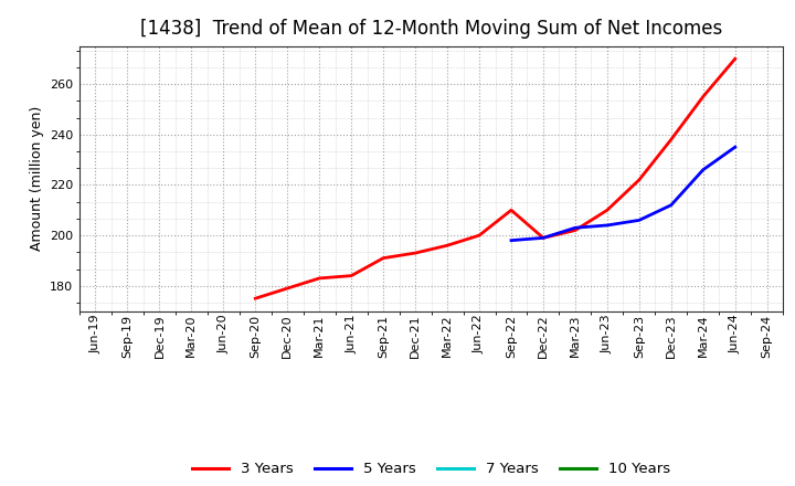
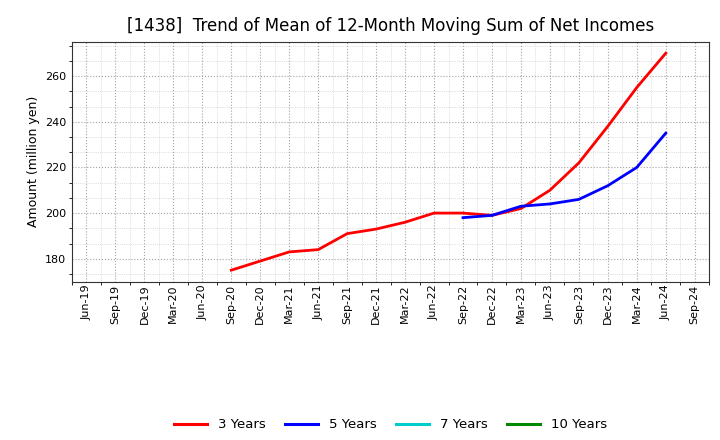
3 Years/Sep-22: 210 -> 200
5 Years/Mar-24: 226 -> 220
